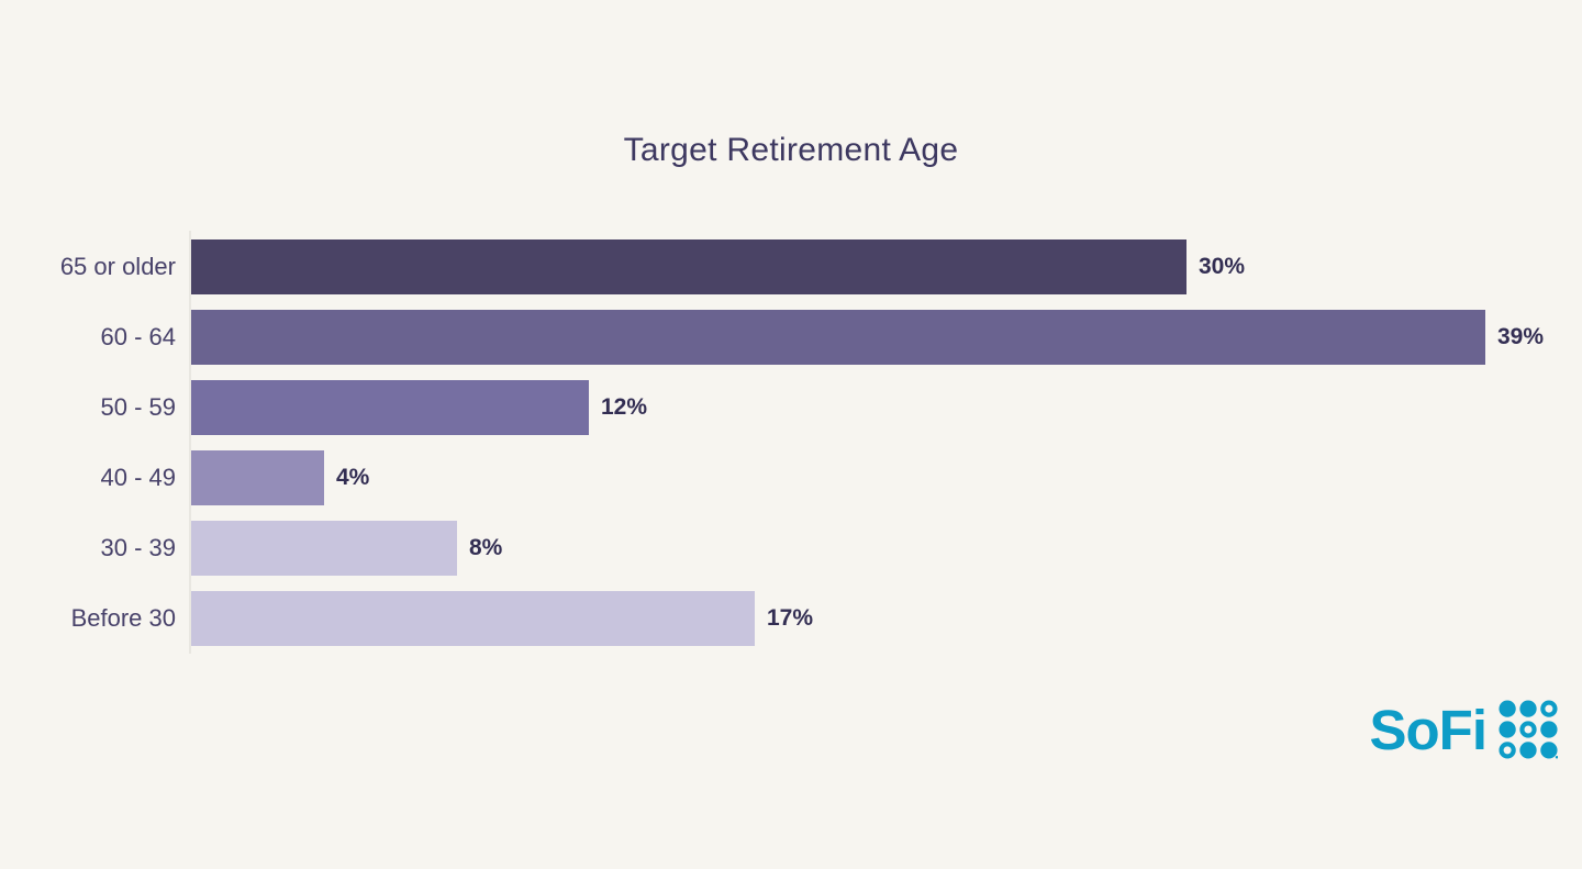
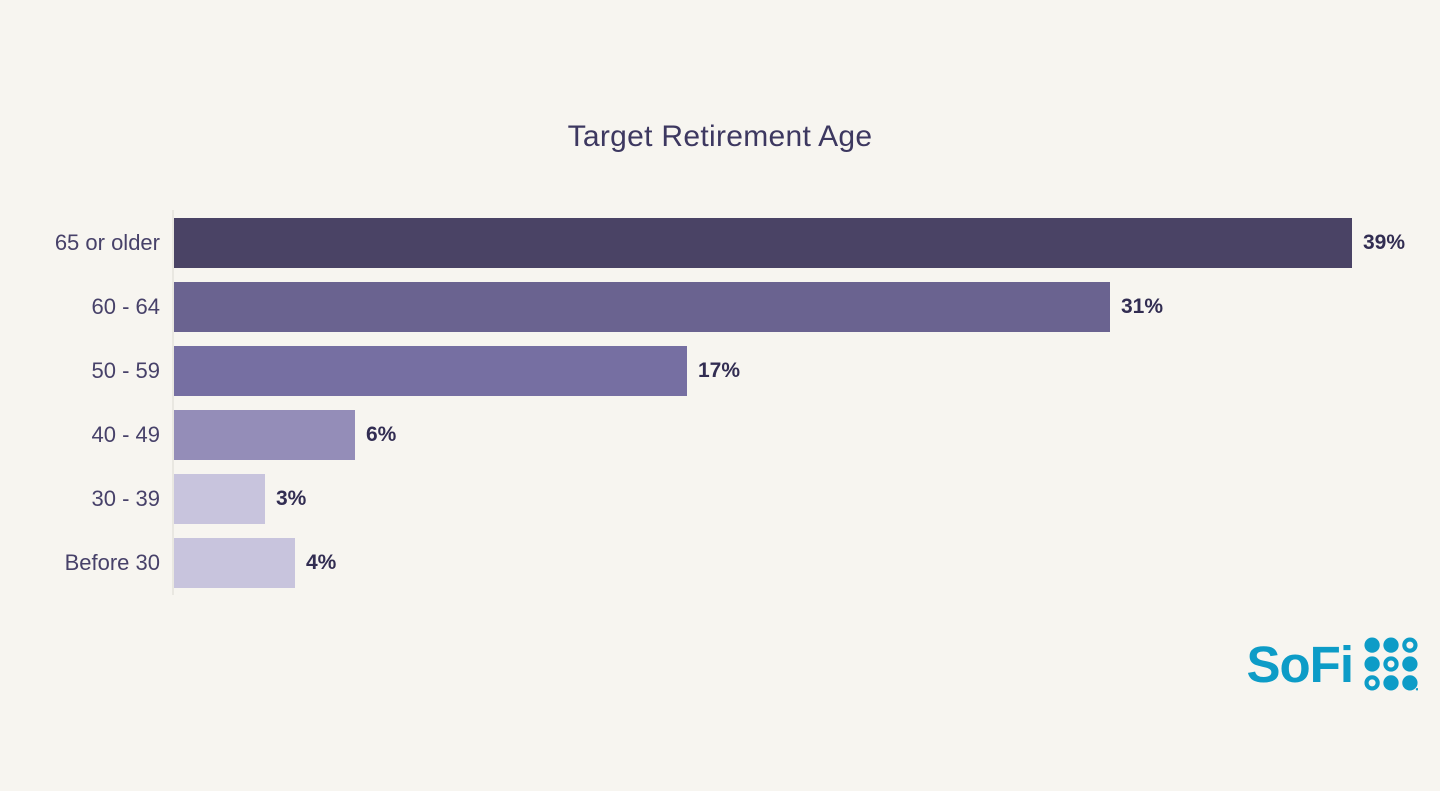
65 or older: 30% -> 39%
60 - 64: 39% -> 31%
50 - 59: 12% -> 17%
40 - 49: 4% -> 6%
30 - 39: 8% -> 3%
Before 30: 17% -> 4%
